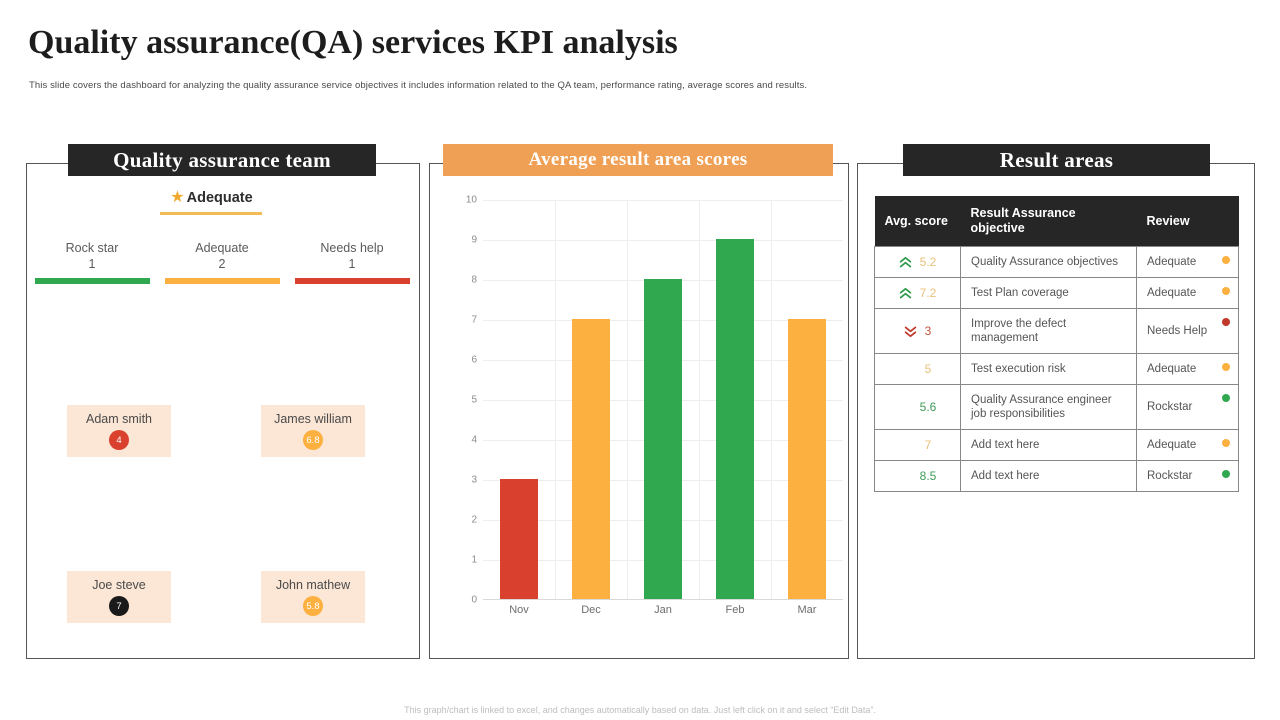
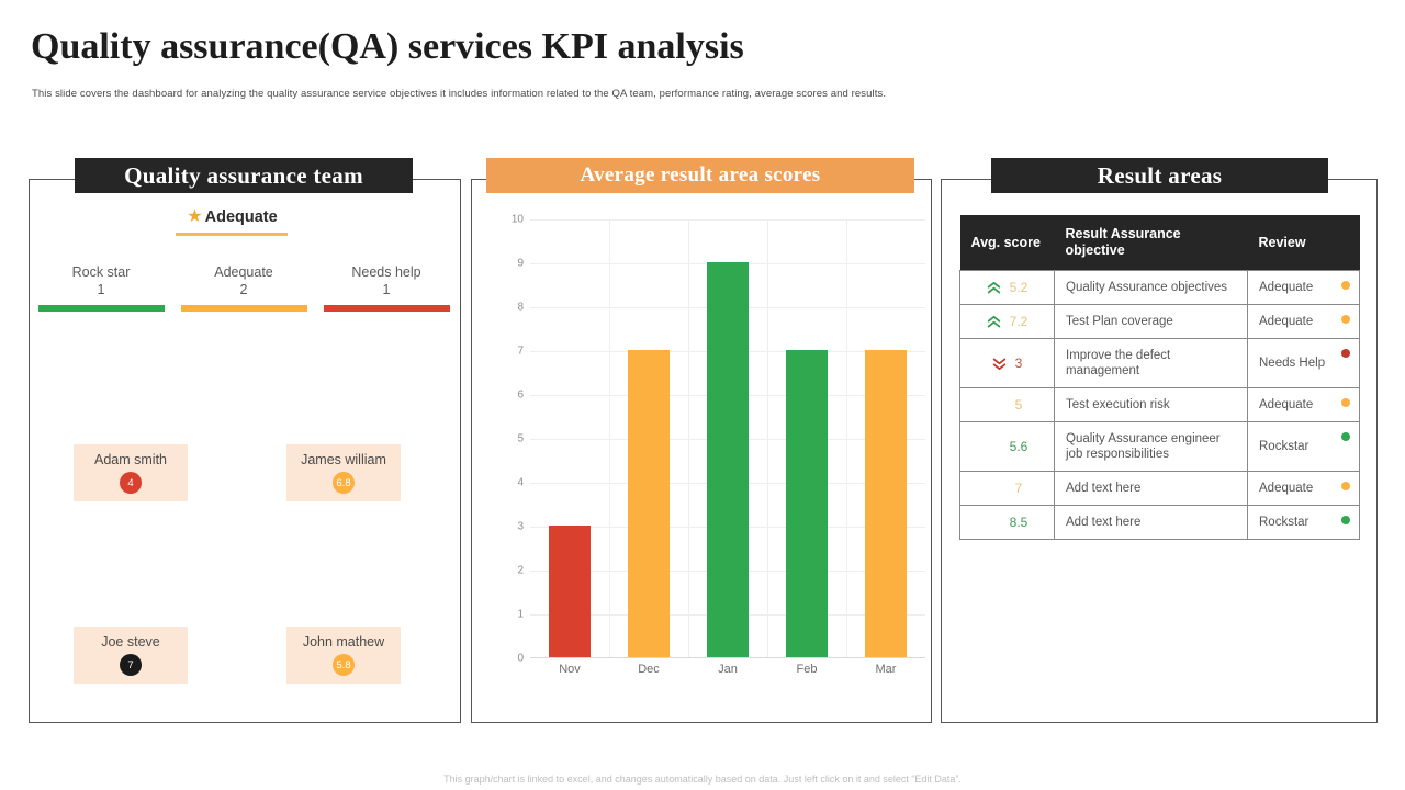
Jan: 8 -> 9
Feb: 9 -> 7
